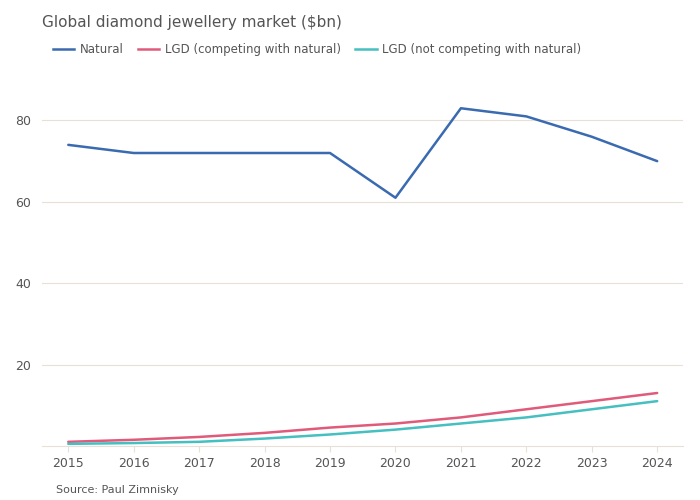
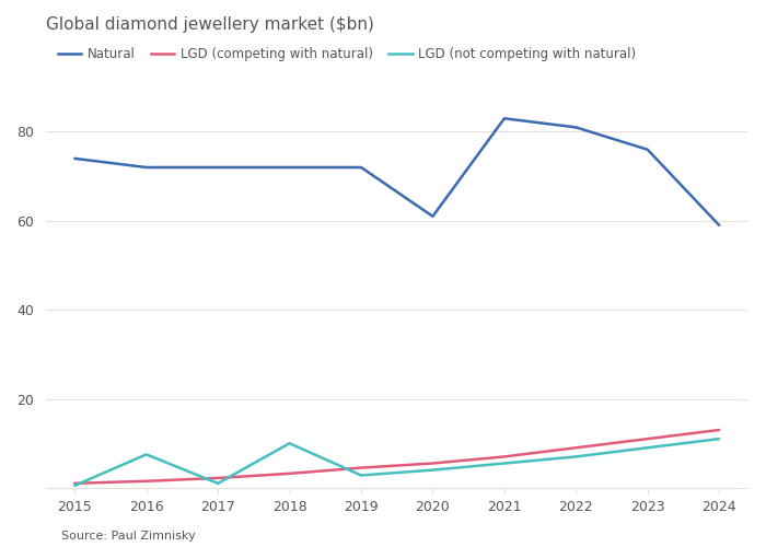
LGD (not competing with natural)/2016: 0.7 -> 7.5
LGD (not competing with natural)/2018: 1.8 -> 10.0
Natural/2024: 70 -> 59
